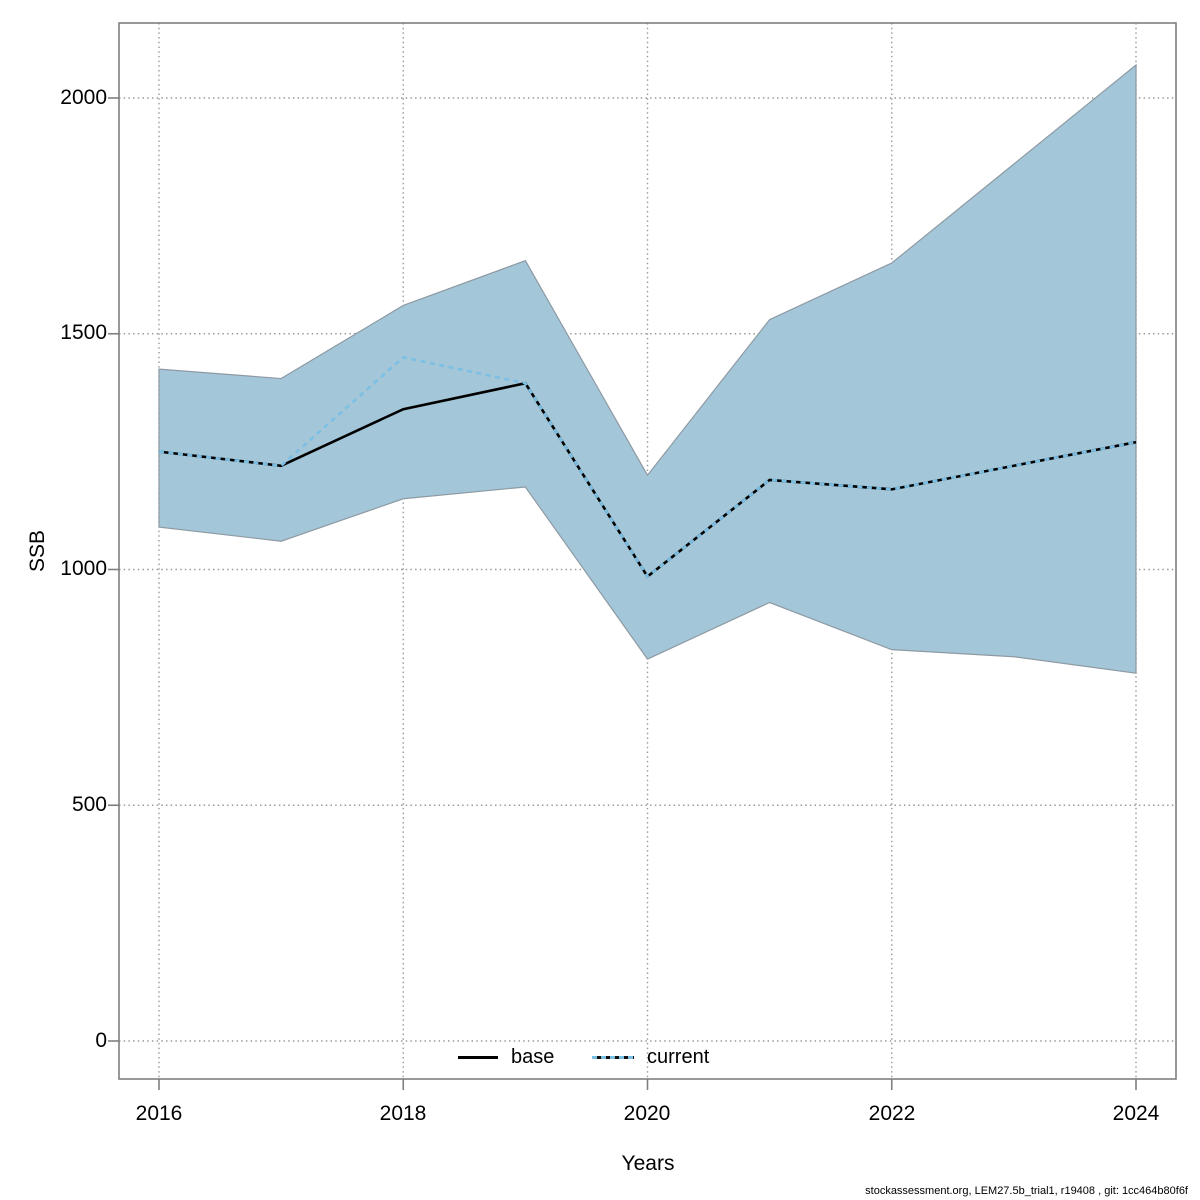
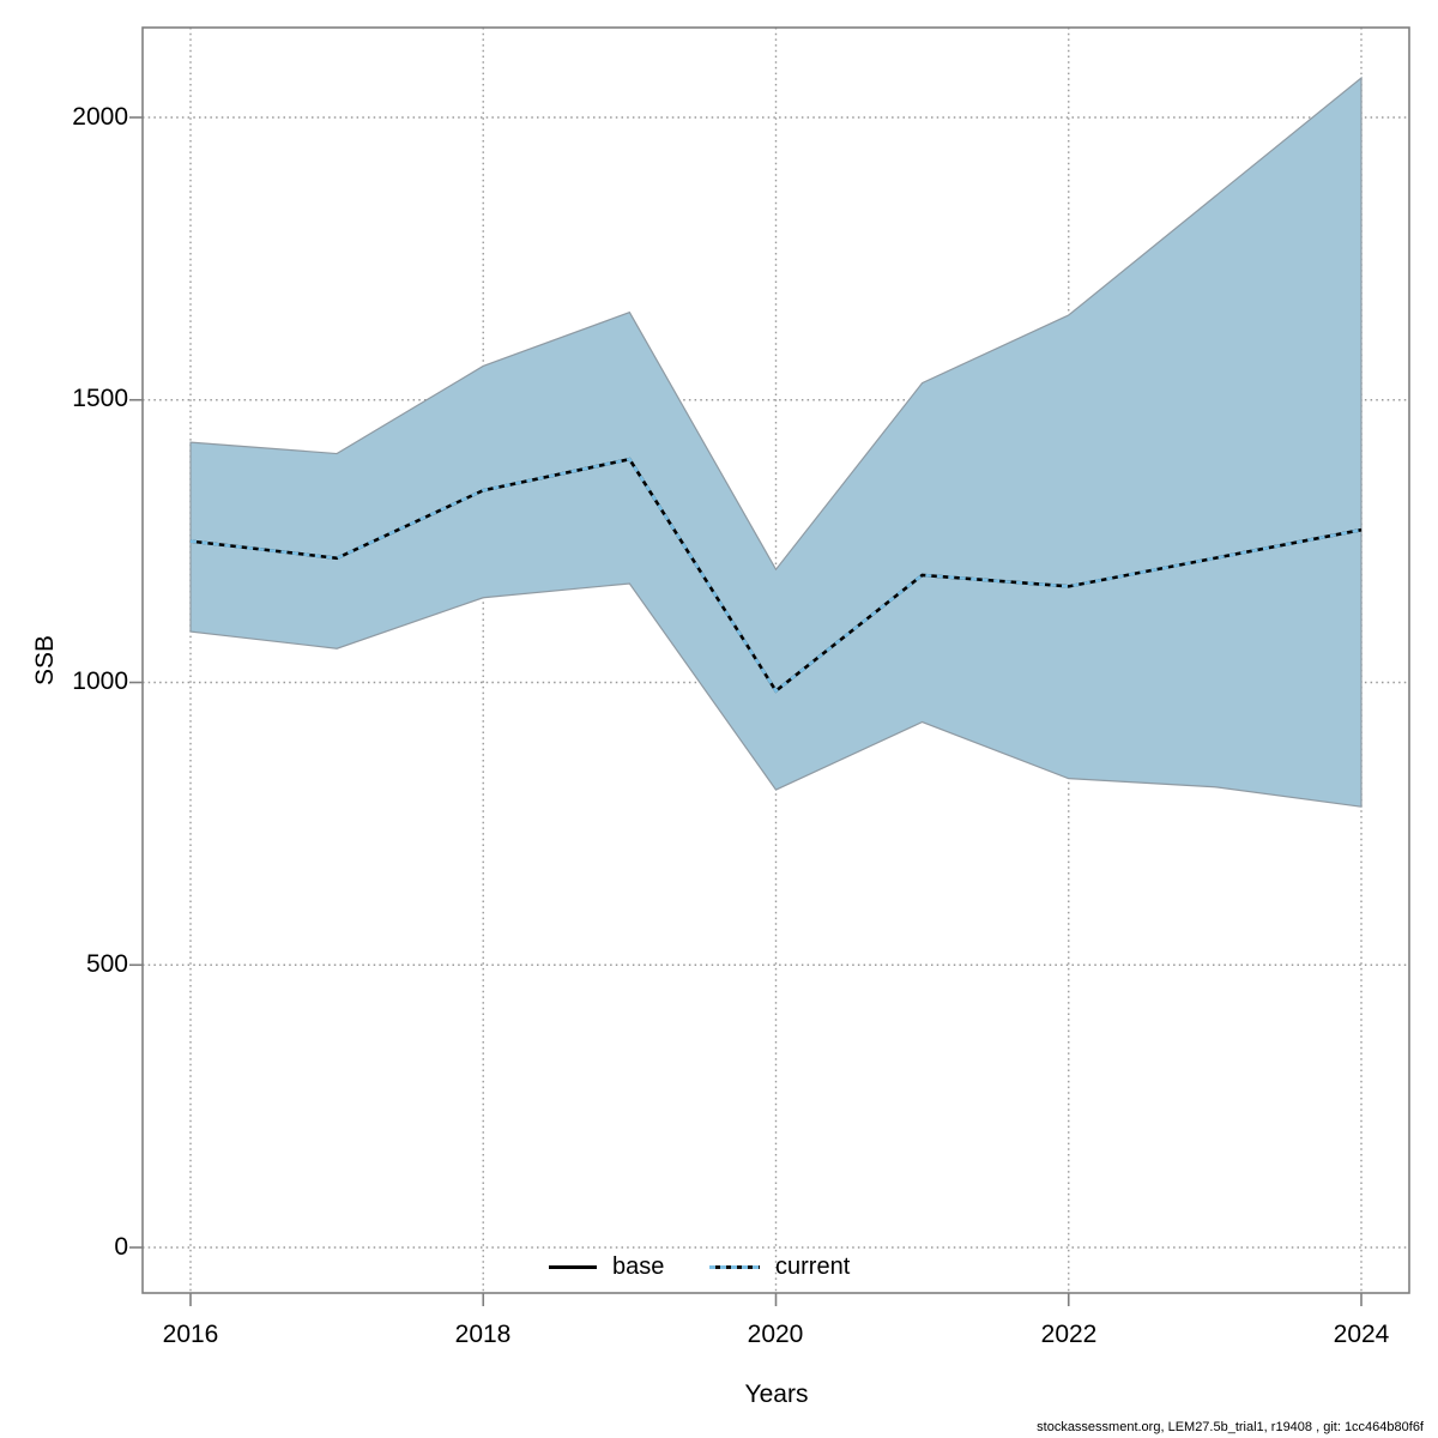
current/2018: 1450 -> 1340
